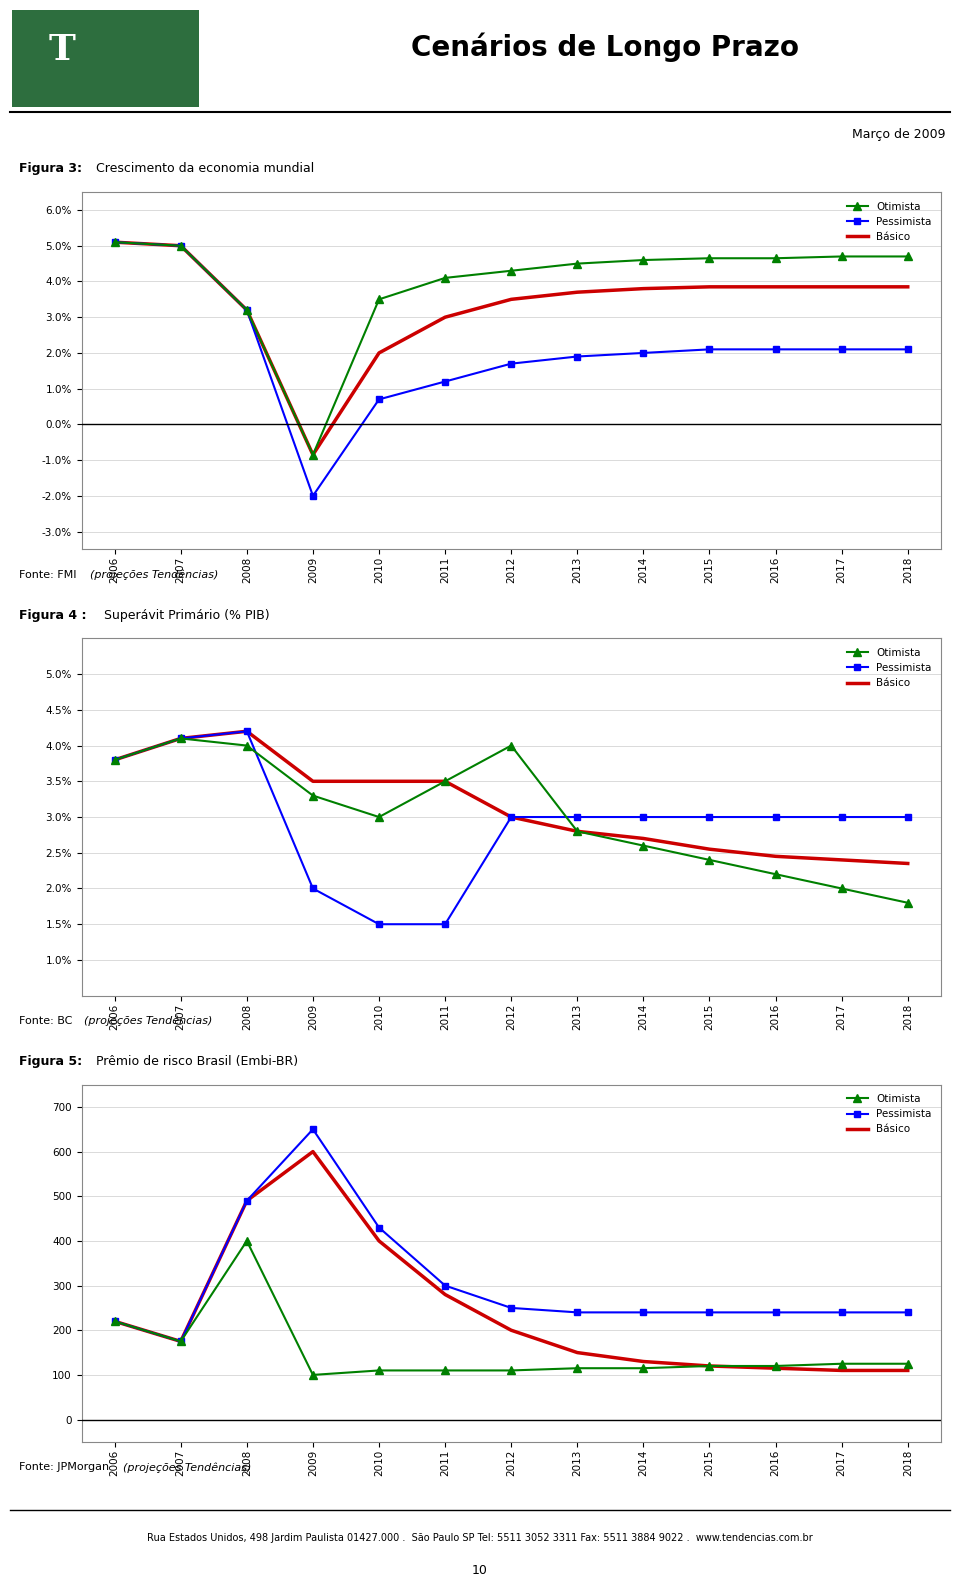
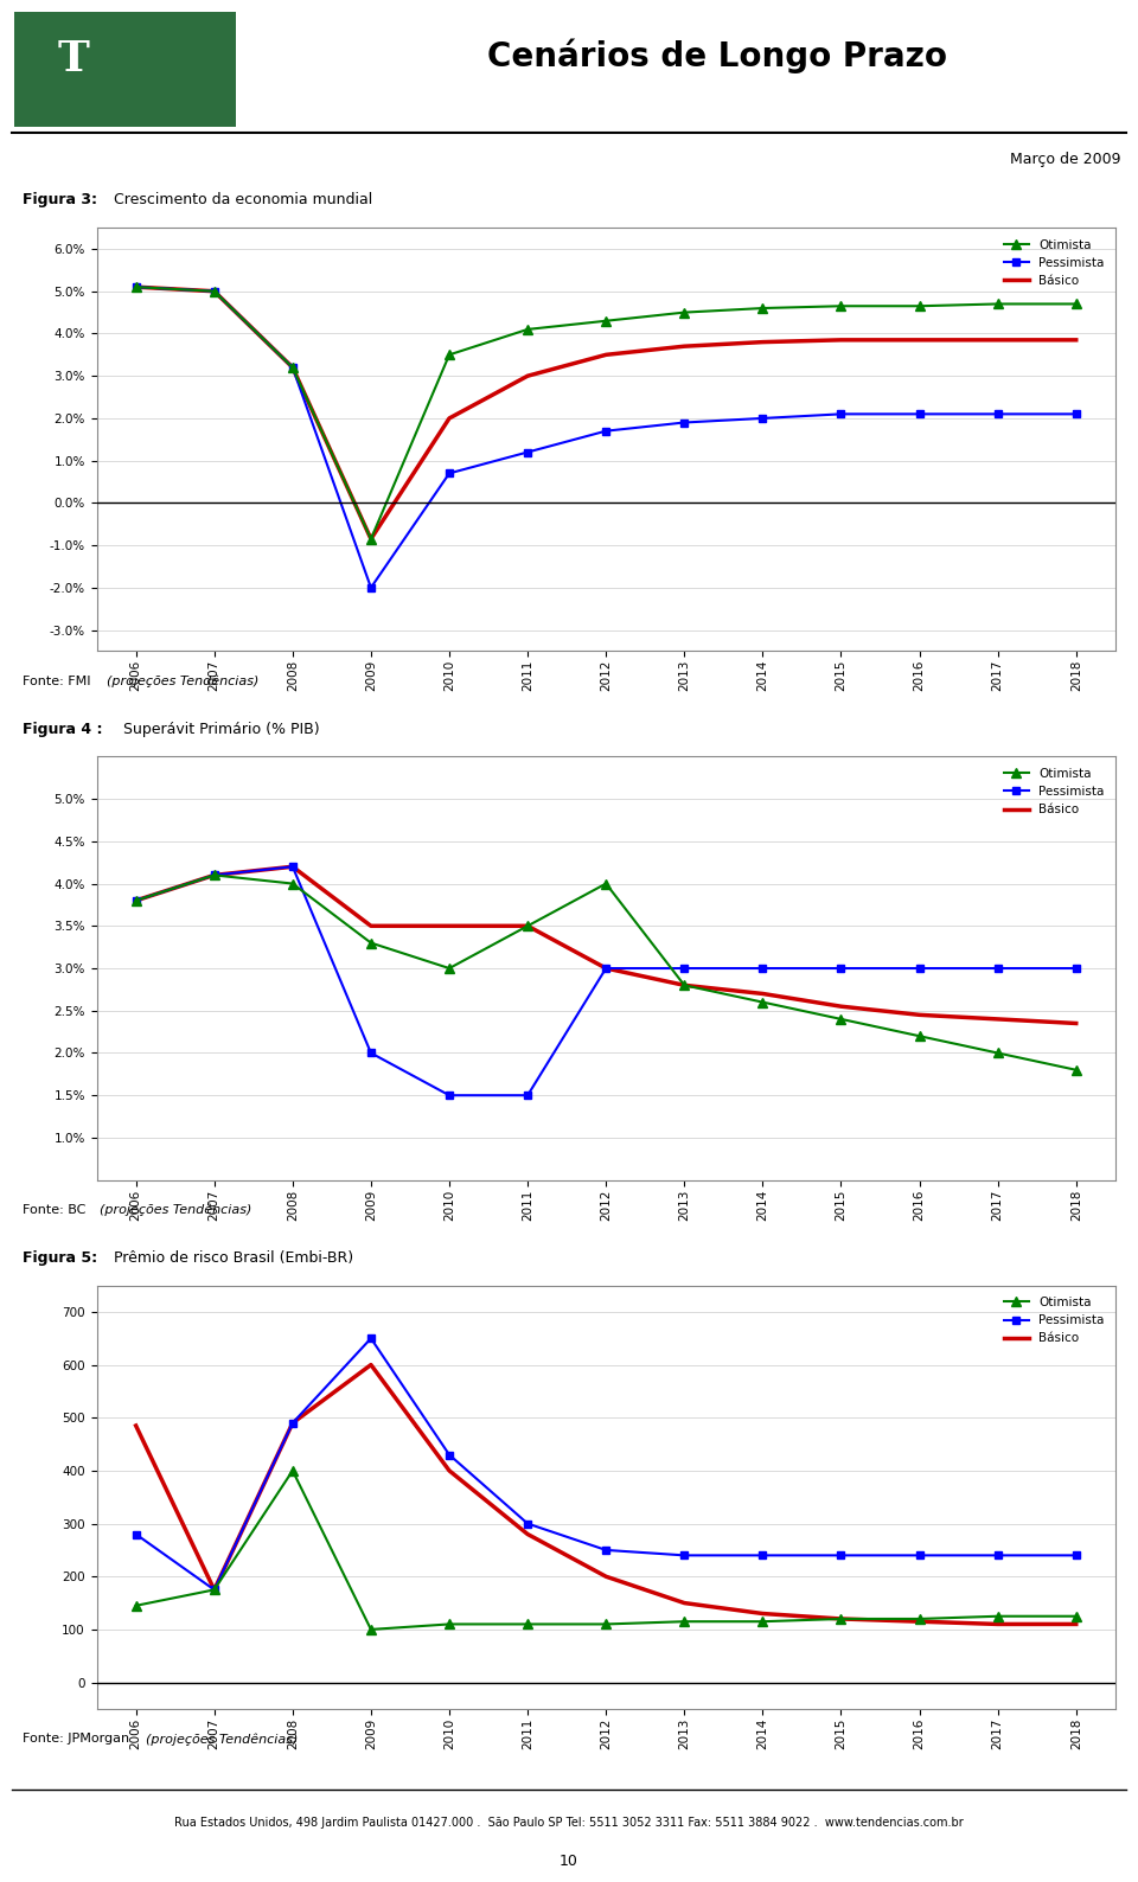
Otimista/2006: 220 -> 145
Pessimista/2006: 220 -> 280
Básico/2006: 220 -> 485
